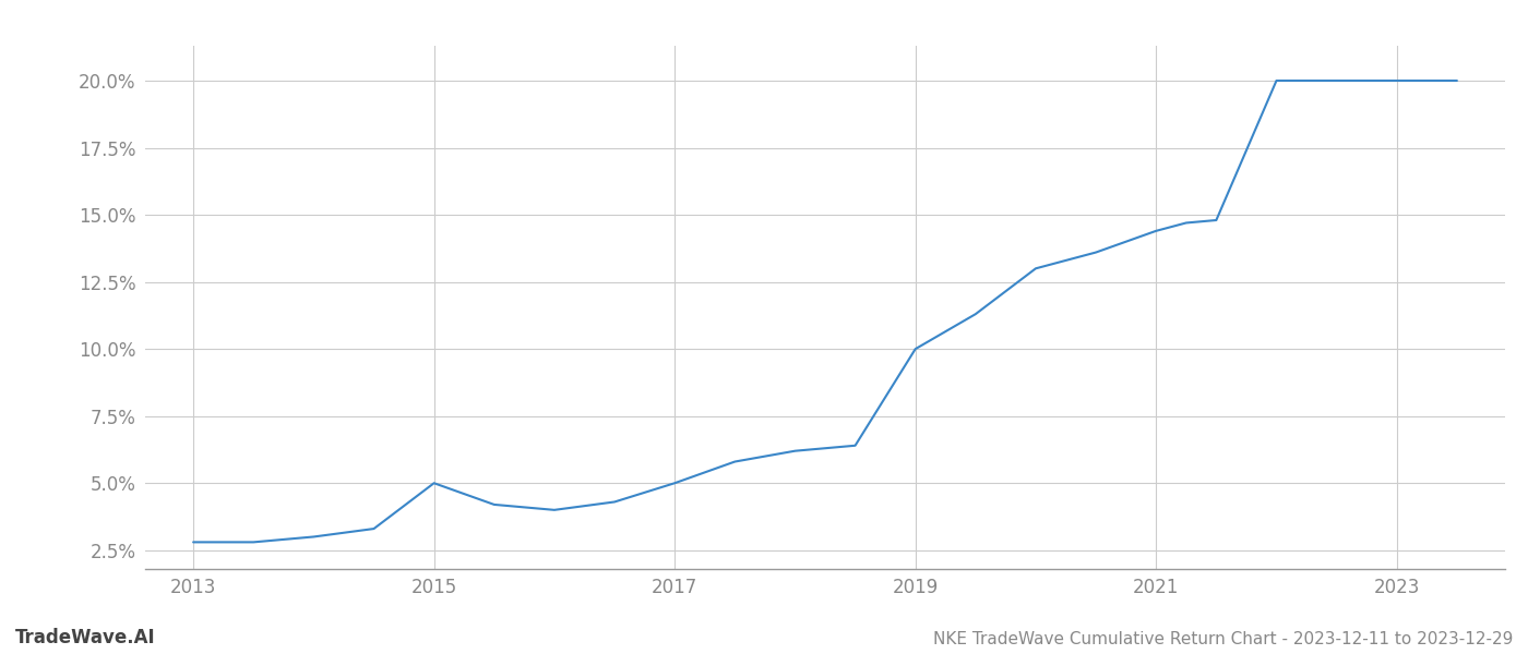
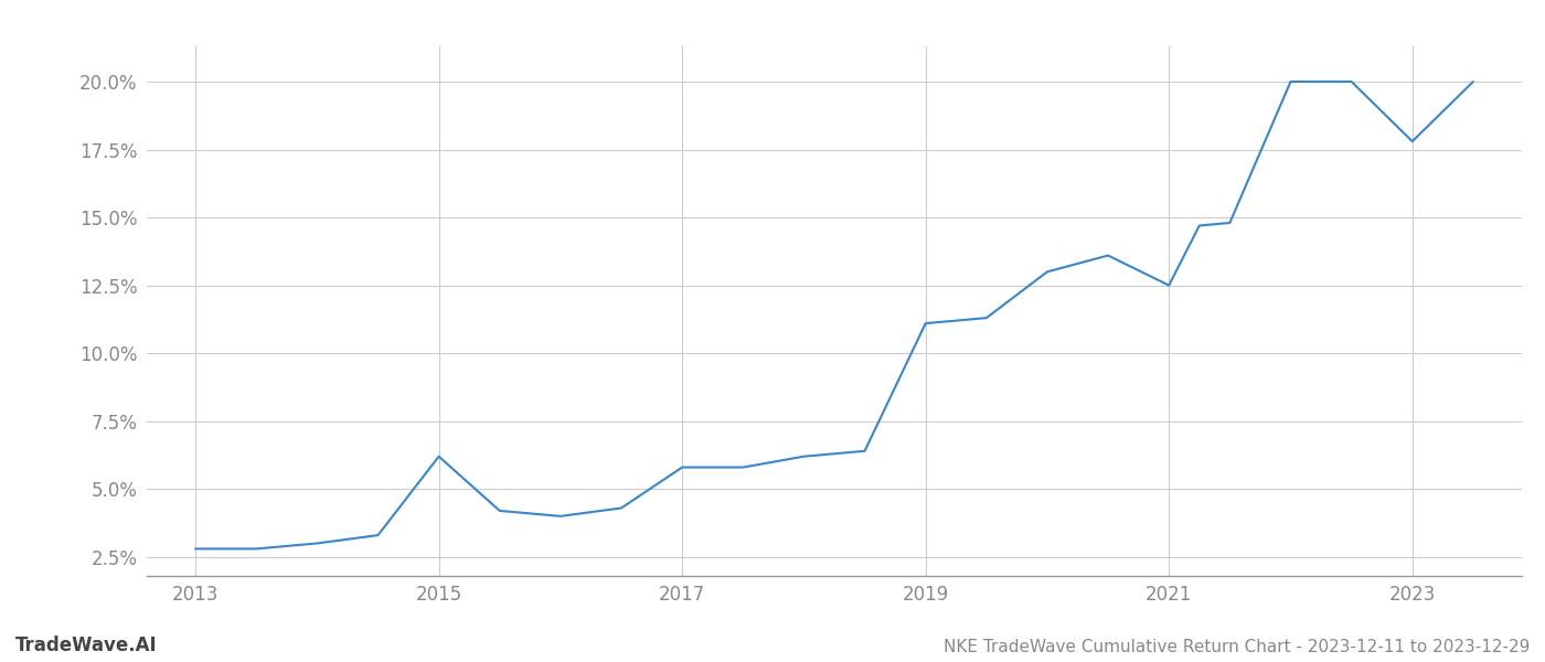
2015: 5.0% -> 6.2%
2017: 5.0% -> 5.8%
2019: 10.0% -> 11.1%
2021: 14.4% -> 12.5%
2023: 20.0% -> 17.8%
